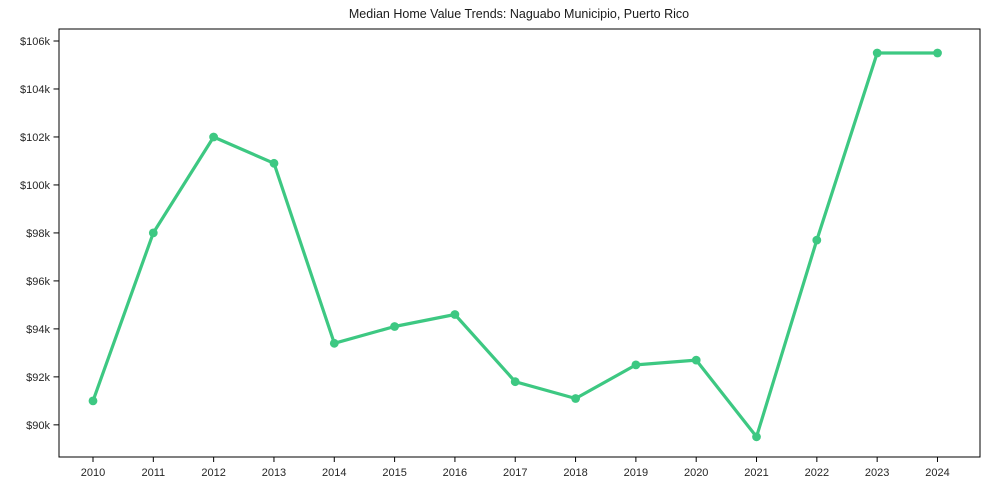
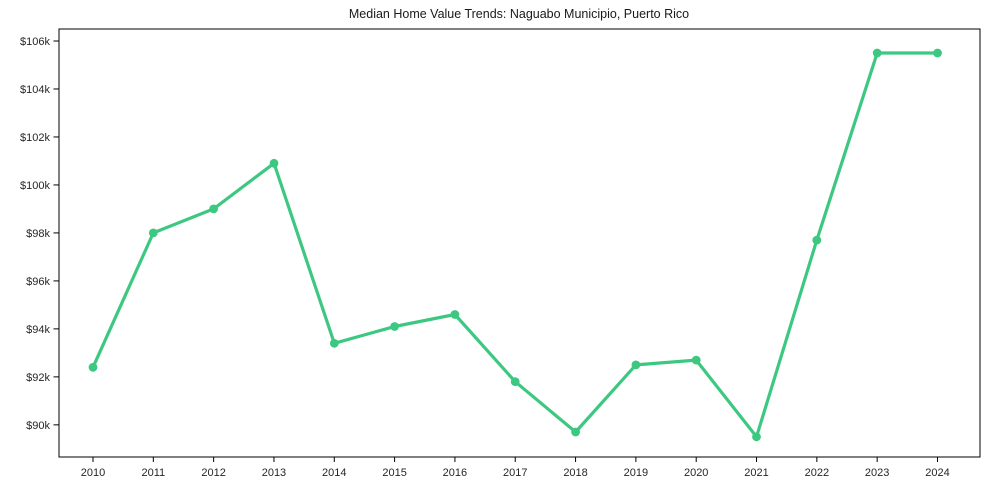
2010: $91.0k -> $92.4k
2012: $102.0k -> $99.0k
2018: $91.1k -> $89.7k
